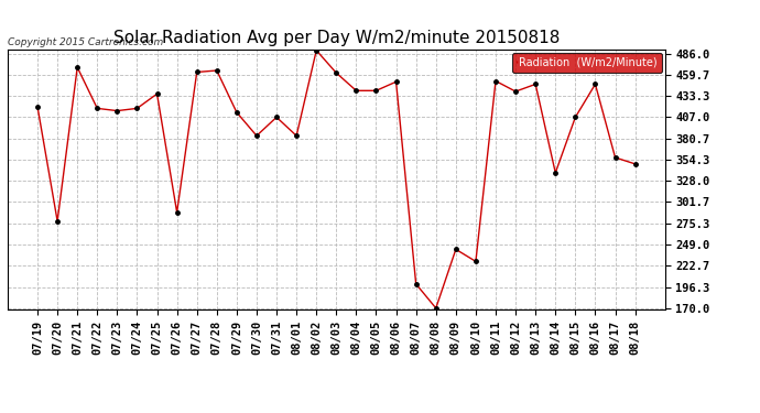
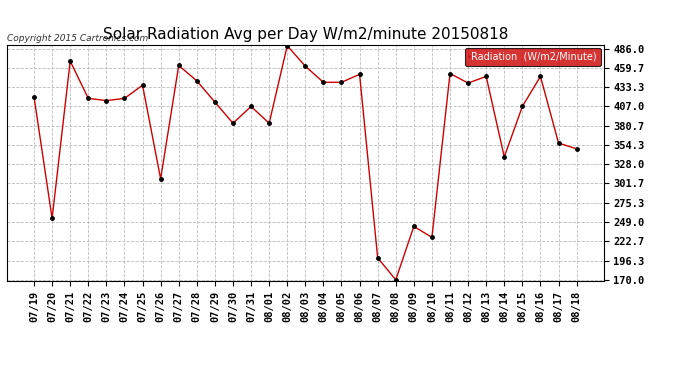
07/20: 278 -> 254
07/26: 289 -> 308
07/28: 465 -> 442
